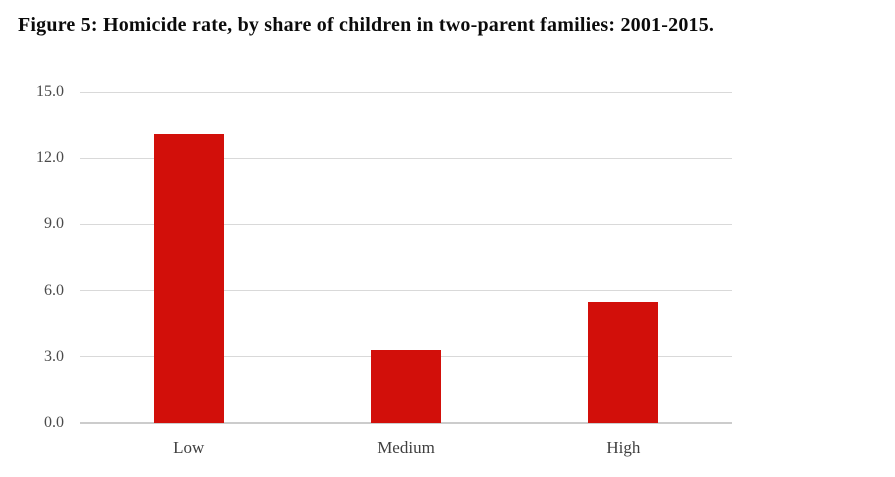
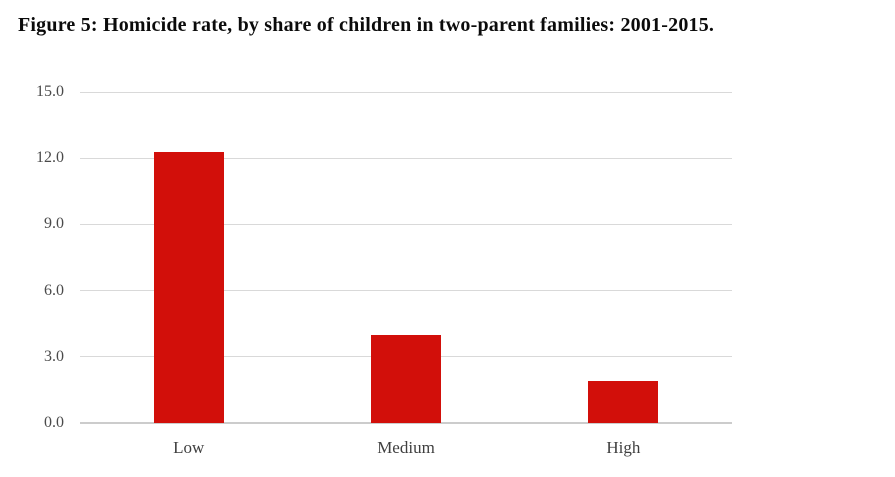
Low: 13.1 -> 12.3
Medium: 3.3 -> 4.0
High: 5.5 -> 1.9
